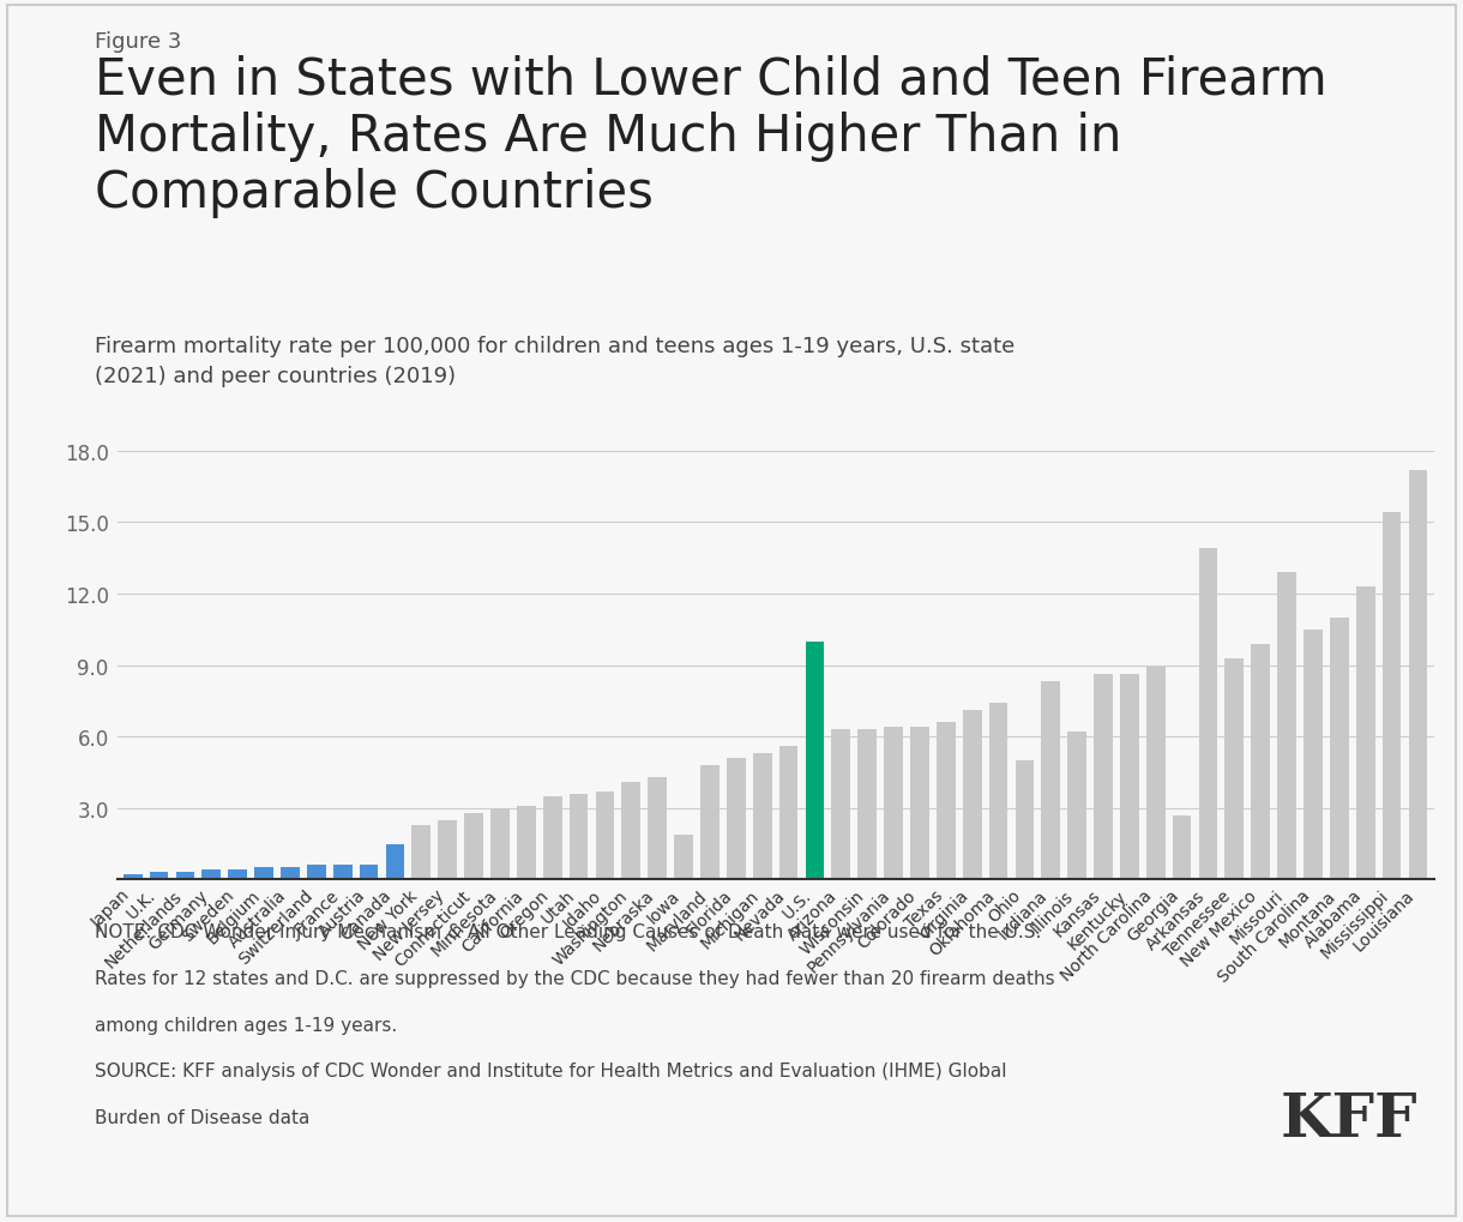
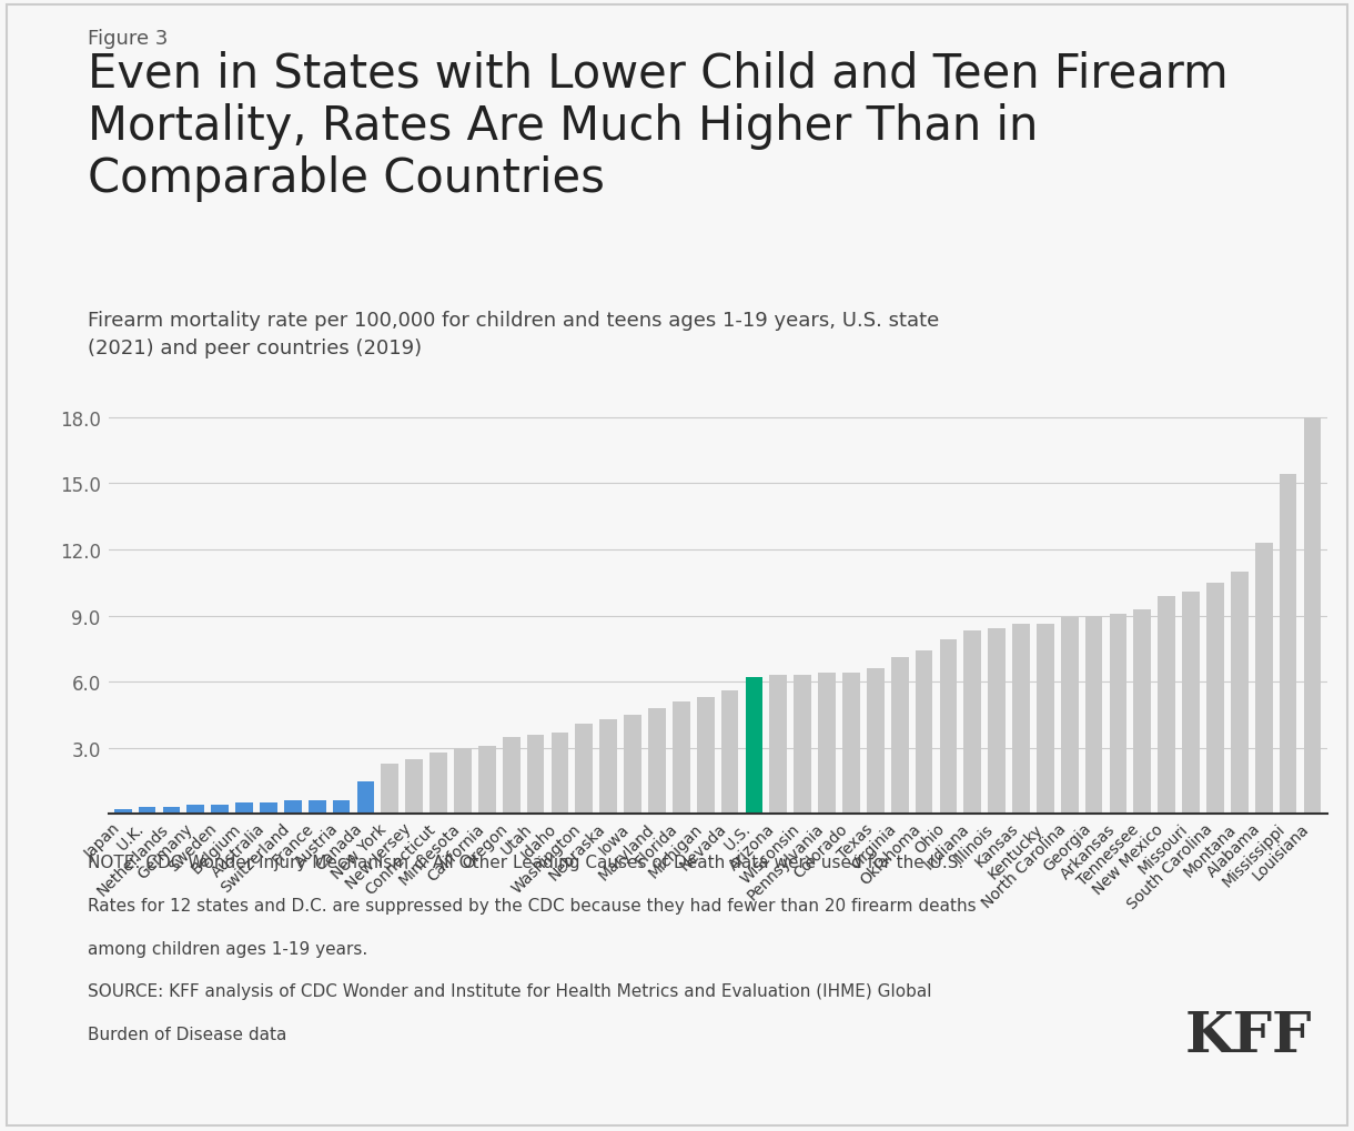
Iowa: 1.9 -> 4.5
U.S.: 10.0 -> 6.2
Ohio: 5.0 -> 7.9
Illinois: 6.2 -> 8.4
Georgia: 2.7 -> 9.0
Arkansas: 13.9 -> 9.1
Missouri: 12.9 -> 10.1
Louisiana: 17.2 -> 18.0
